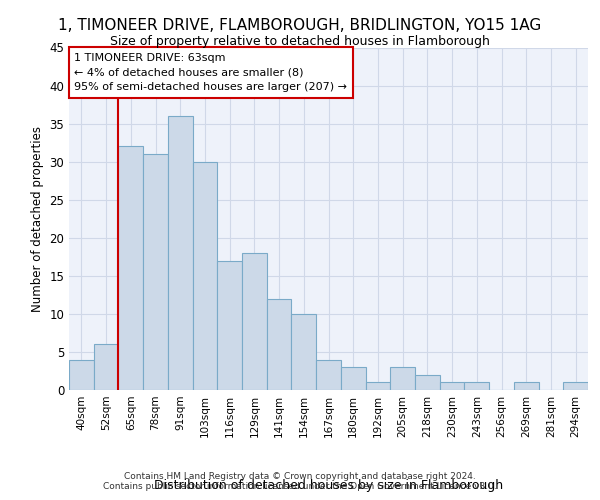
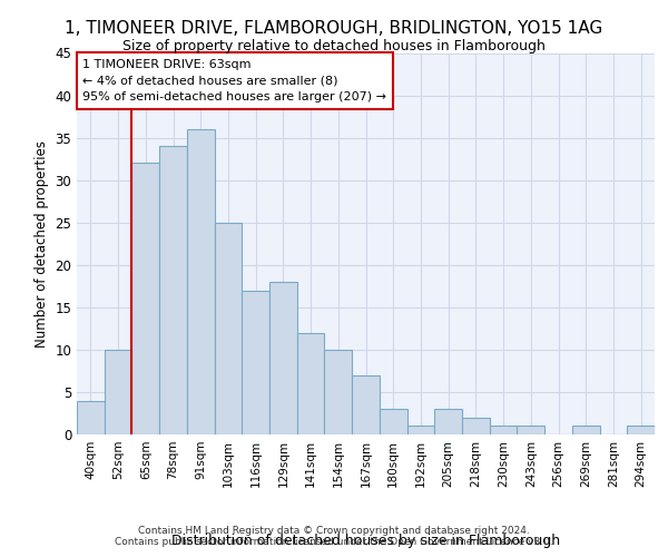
52sqm: 6 -> 10
78sqm: 31 -> 34
103sqm: 30 -> 25
167sqm: 4 -> 7
